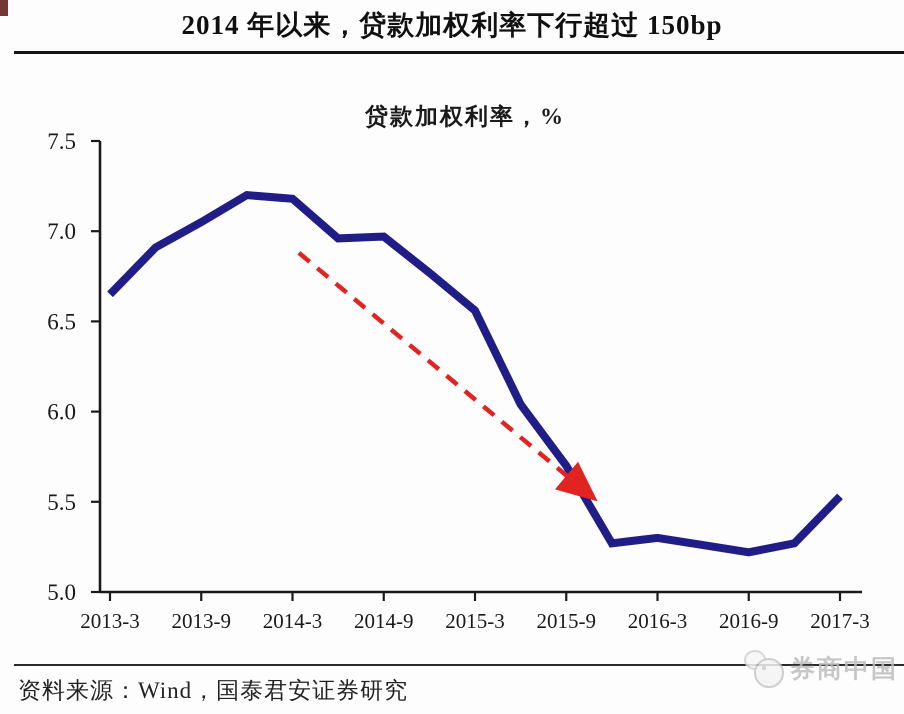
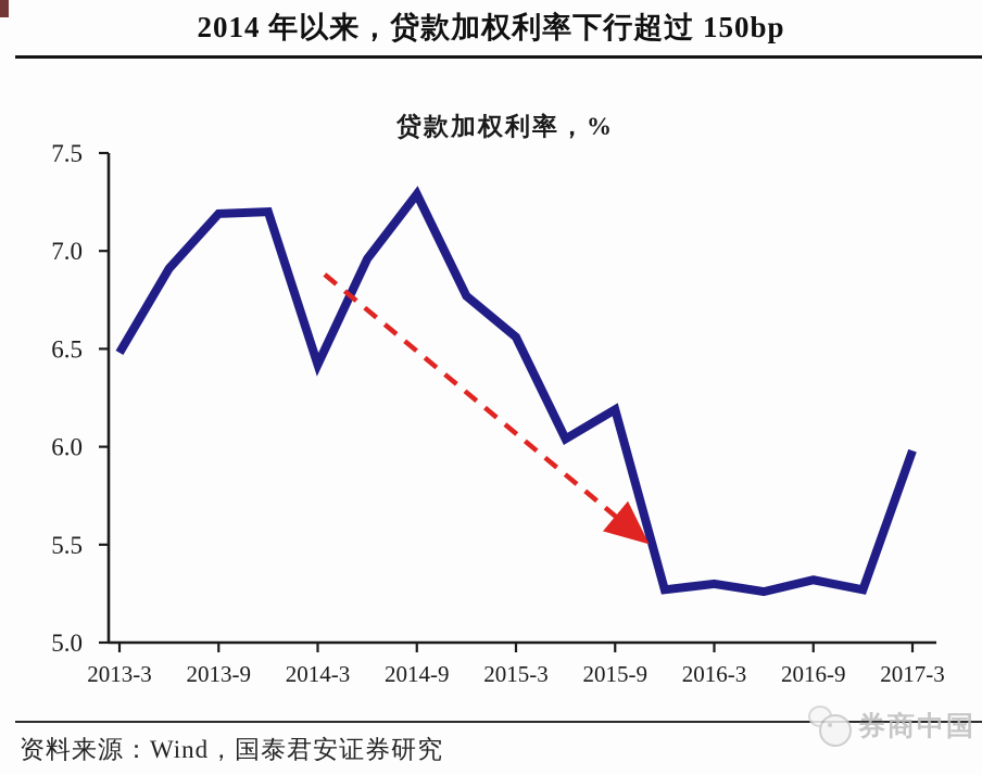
2013-3: 6.65 -> 6.48
2013-9: 7.05 -> 7.19
2014-3: 7.18 -> 6.42
2014-9: 6.97 -> 7.29
2015-9: 5.70 -> 6.19
2016-9: 5.22 -> 5.32
2017-3: 5.53 -> 5.98
